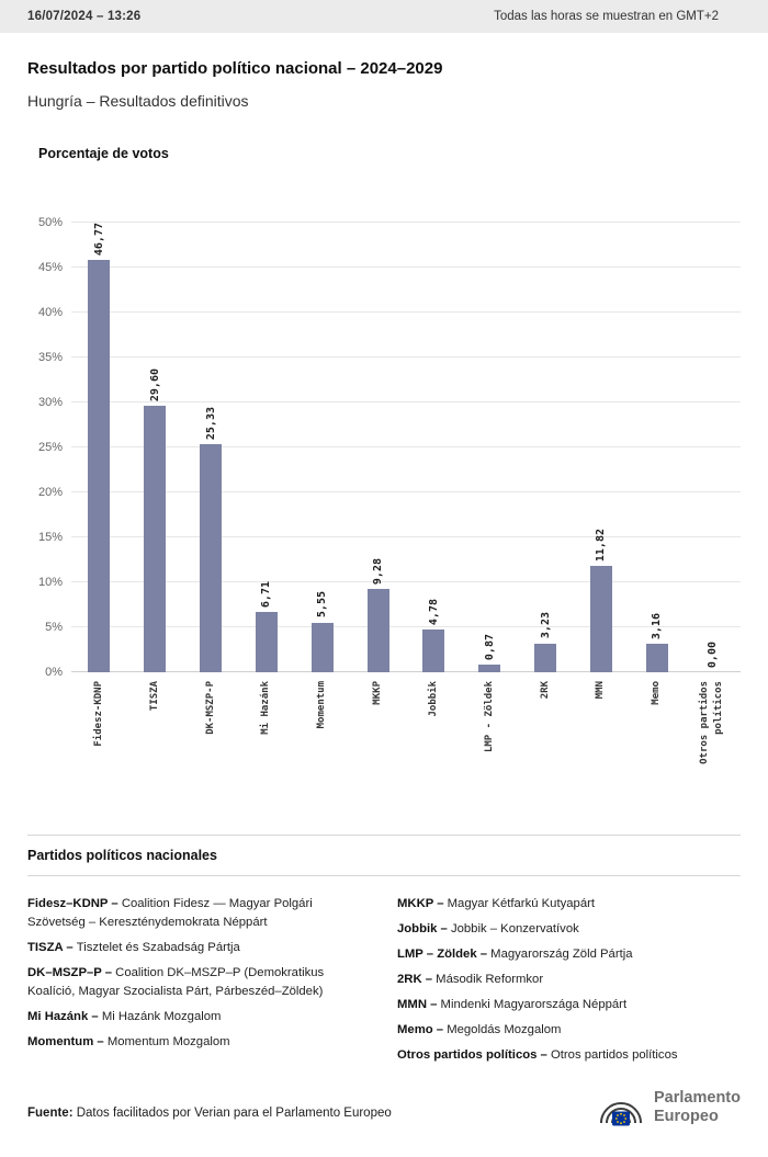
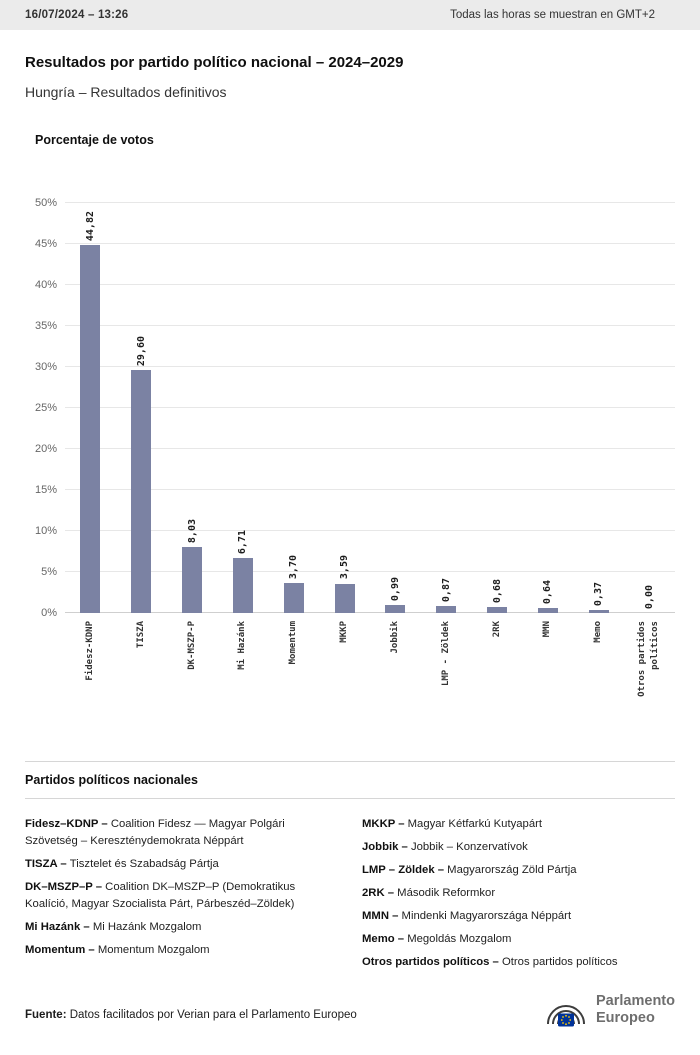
Fidesz-KDNP: 46,77 -> 44,82
DK-MSZP-P: 25,33 -> 8,03
Momentum: 5,55 -> 3,70
MKKP: 9,28 -> 3,59
Jobbik: 4,78 -> 0,99
2RK: 3,23 -> 0,68
MMN: 11,82 -> 0,64
Memo: 3,16 -> 0,37
